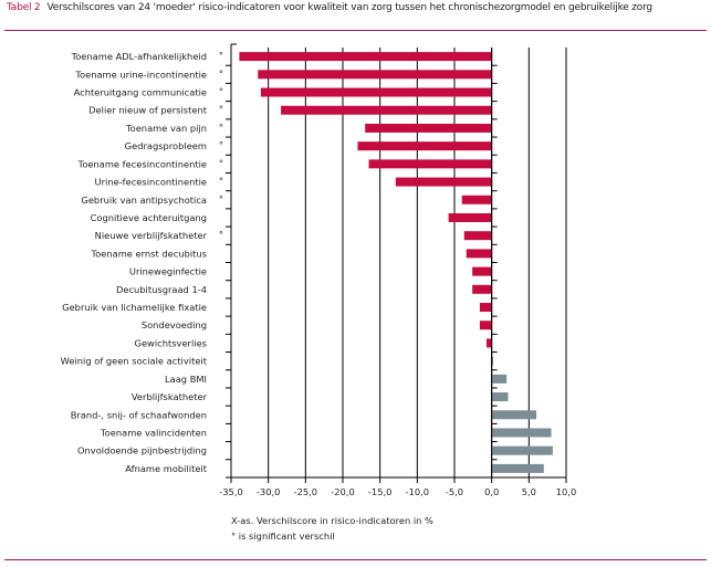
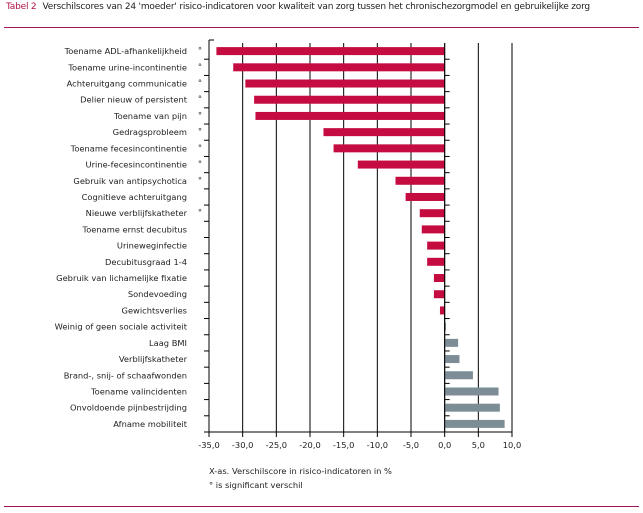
Achteruitgang communicatie: -31 -> -30
Toename van pijn: -17 -> -28
Gebruik van antipsychotica: -4 -> -7
Brand-, snij- of schaafwonden: 6 -> 4
Afname mobiliteit: 7 -> 9
